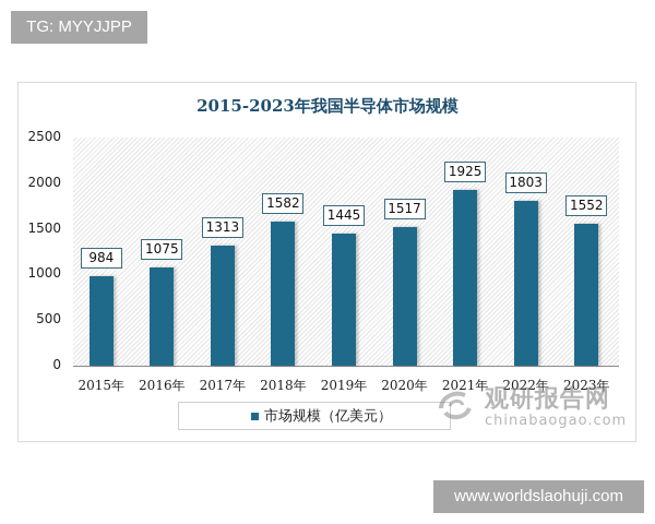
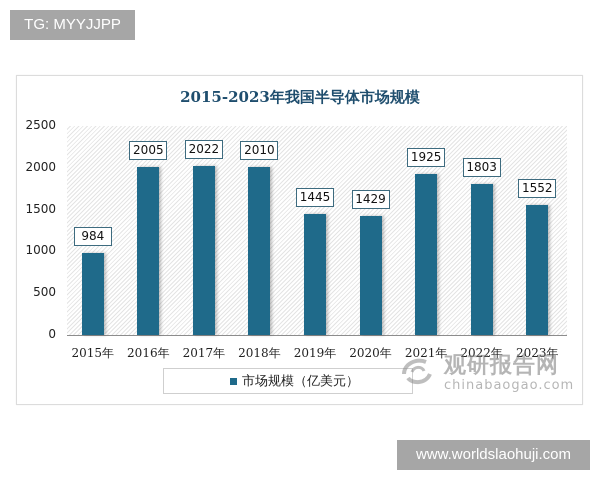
2016年: 1075 -> 2005
2017年: 1313 -> 2022
2018年: 1582 -> 2010
2020年: 1517 -> 1429
